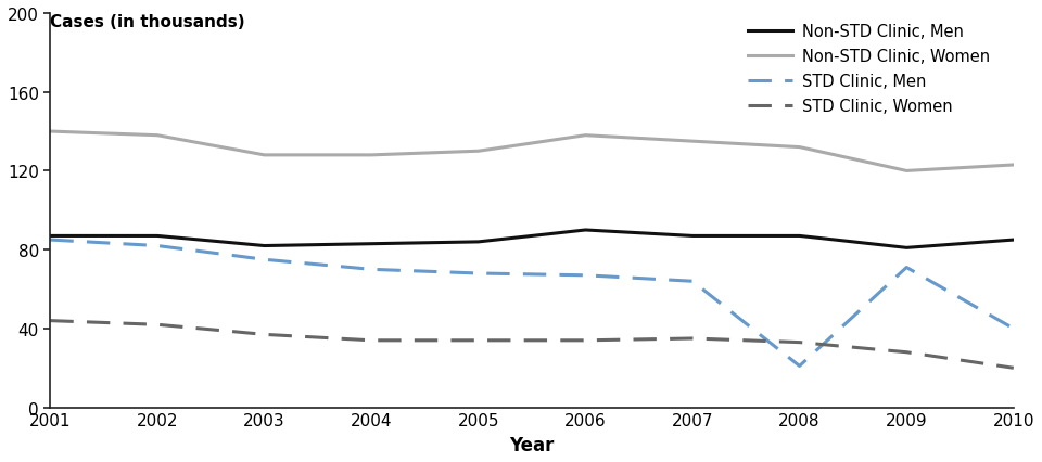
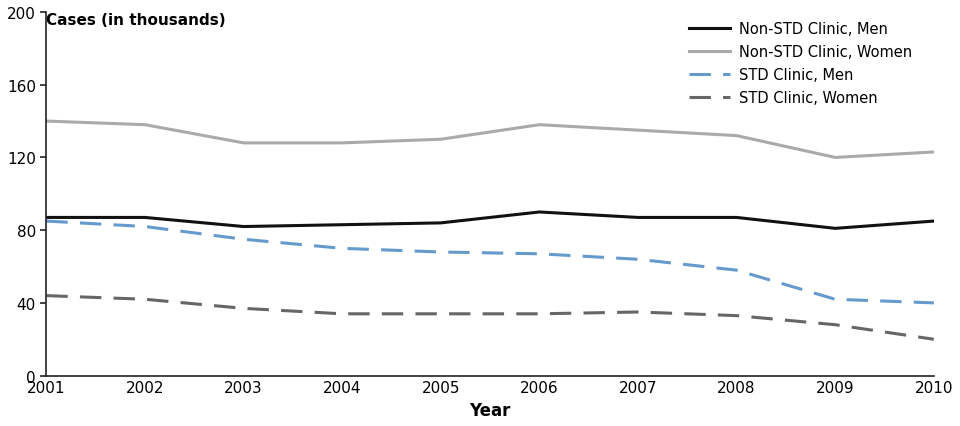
STD Clinic, Men/2008: 21 -> 58
STD Clinic, Men/2009: 71 -> 42
